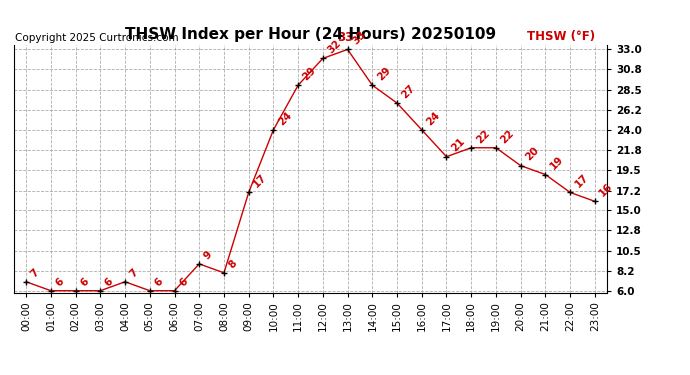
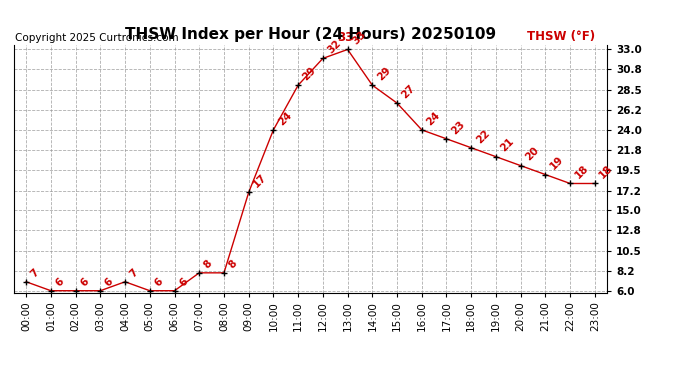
07:00: 9 -> 8
17:00: 21 -> 23
19:00: 22 -> 21
22:00: 17 -> 18
23:00: 16 -> 18
